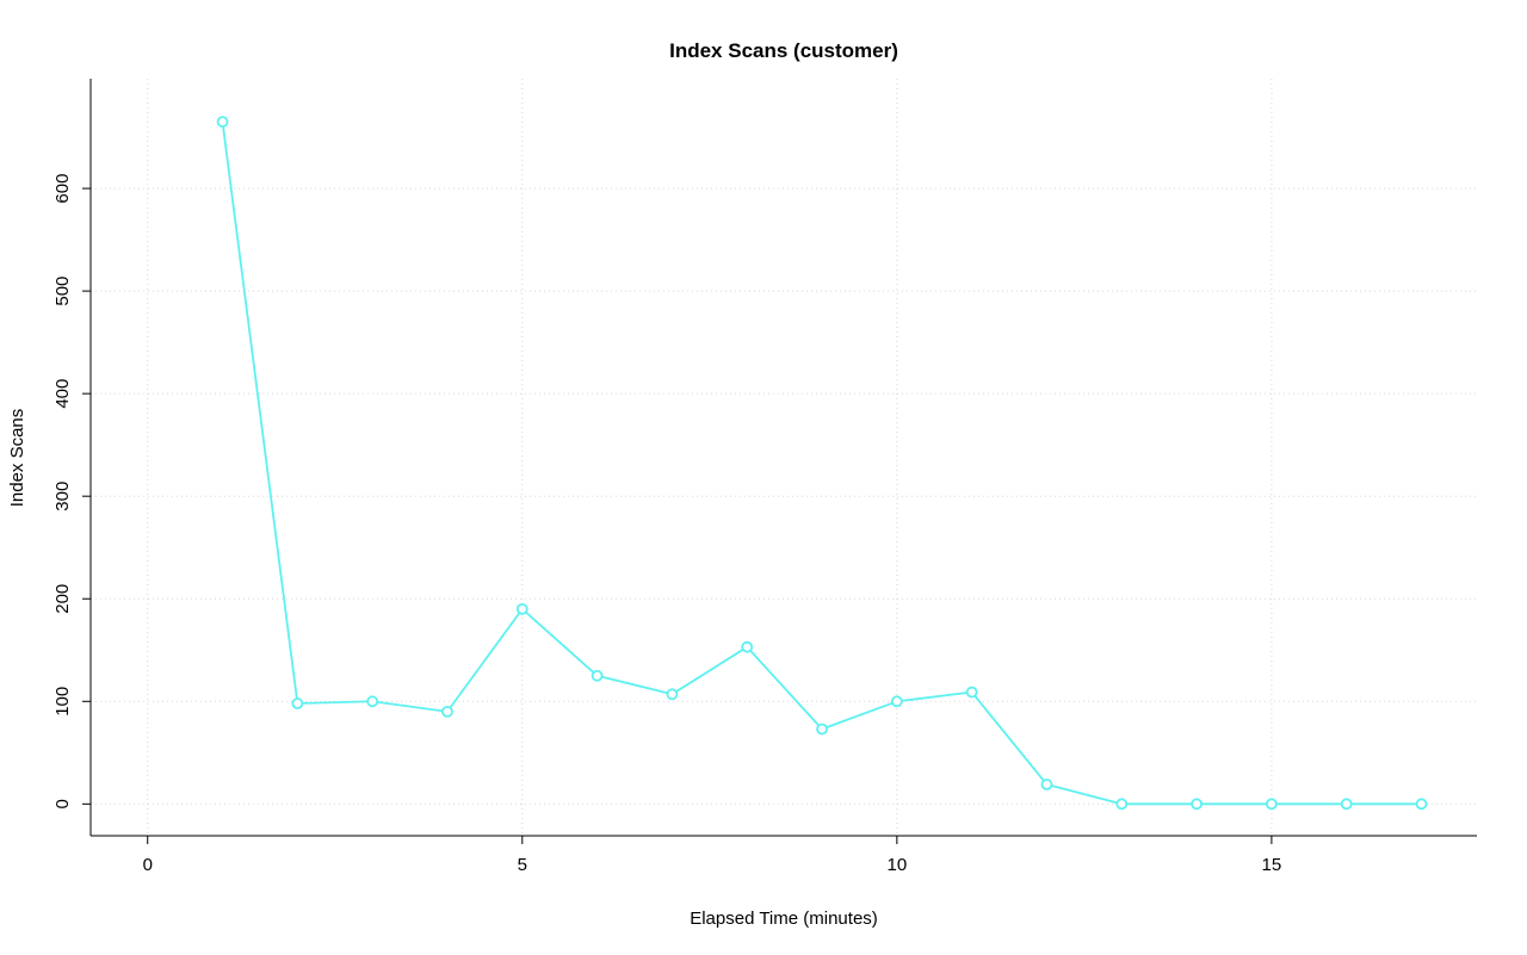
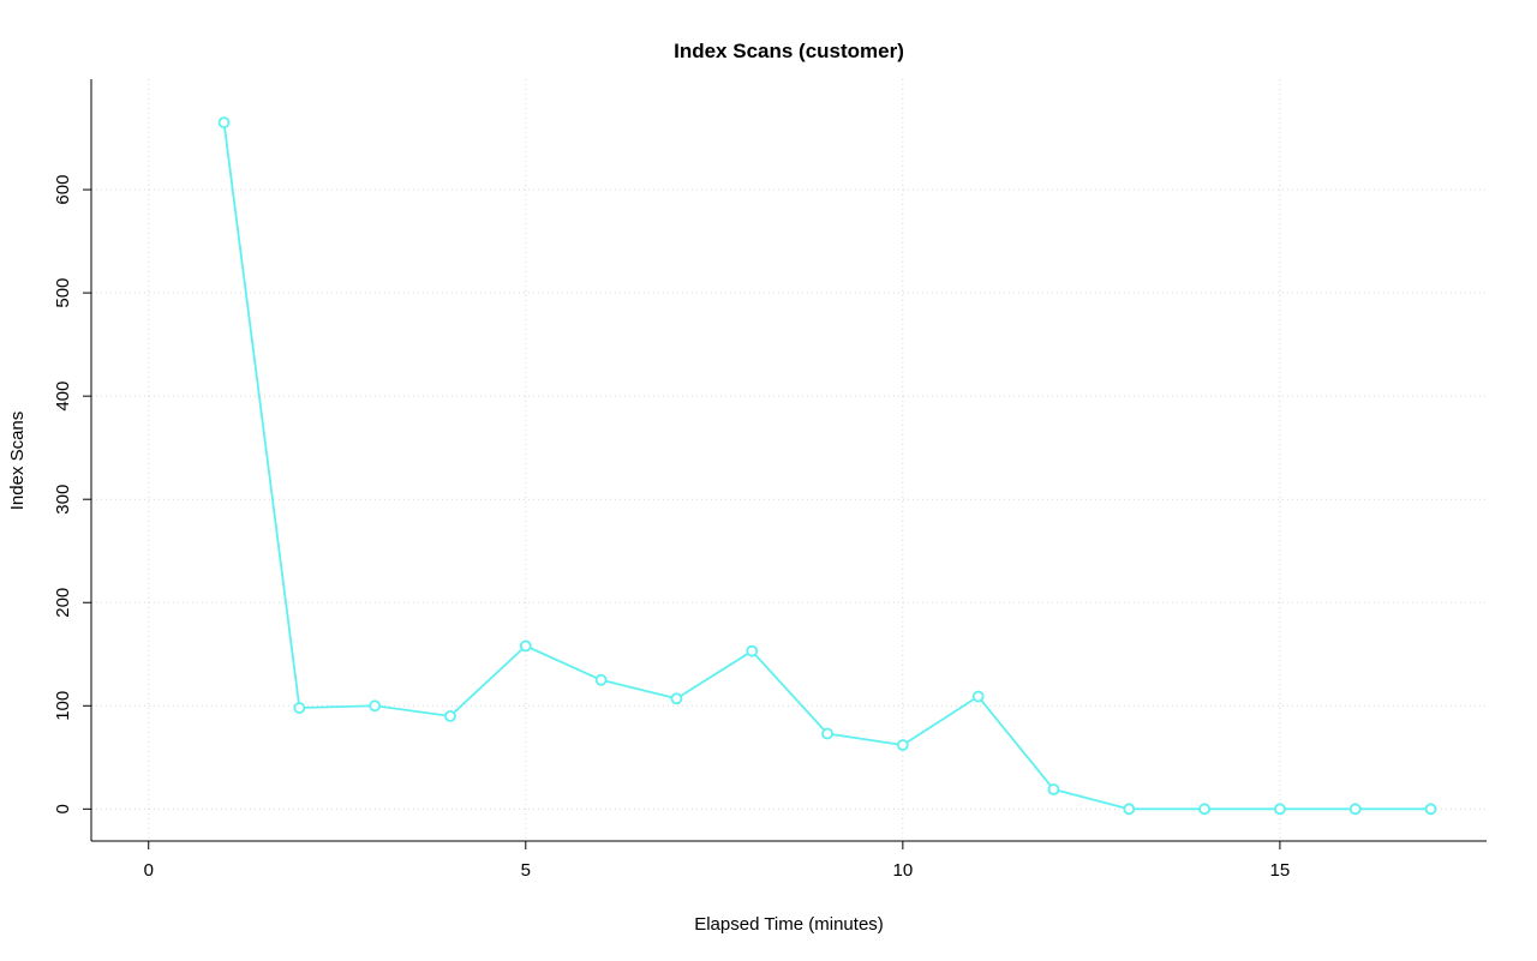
5: 190 -> 160
10: 100 -> 60
